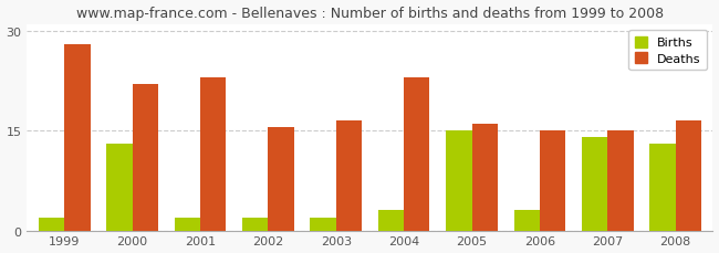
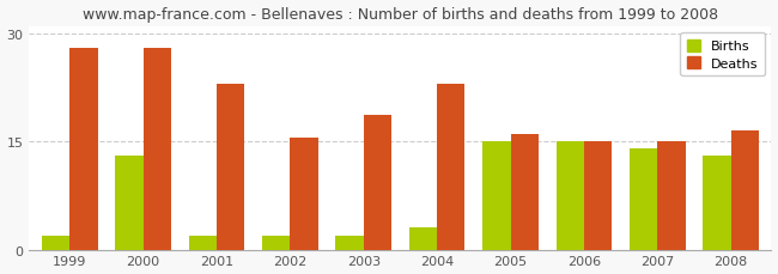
Deaths/2000: 22.0 -> 28.0
Deaths/2003: 16.5 -> 18.6
Births/2006: 3 -> 15
